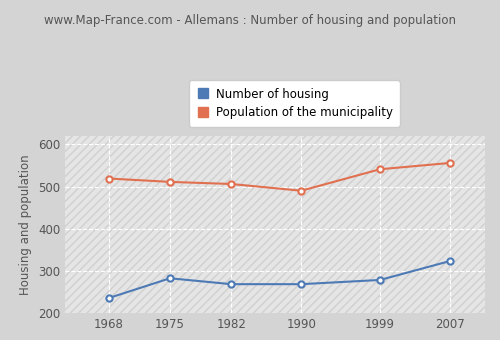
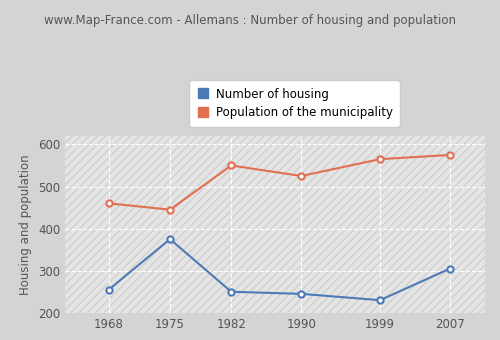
Number of housing/1968: 235 -> 255
Population of the municipality/1968: 519 -> 460
Number of housing/1975: 282 -> 375
Population of the municipality/1975: 511 -> 445
Number of housing/1982: 268 -> 250
Population of the municipality/1982: 506 -> 550
Number of housing/1990: 268 -> 245
Population of the municipality/1990: 490 -> 525
Number of housing/1999: 278 -> 230
Population of the municipality/1999: 541 -> 565
Number of housing/2007: 323 -> 305
Population of the municipality/2007: 556 -> 575
